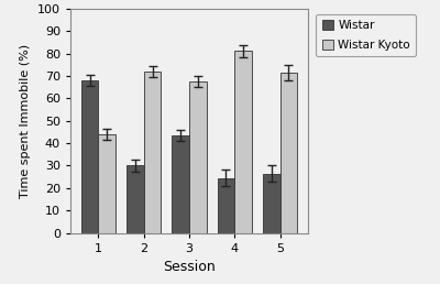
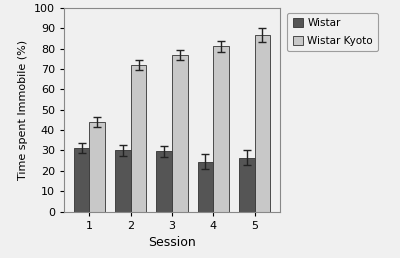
Wistar/1: 68.0 -> 31.0
Wistar/3: 43.5 -> 29.5
Wistar Kyoto/3: 67.5 -> 77.0
Wistar Kyoto/5: 71.5 -> 86.5
